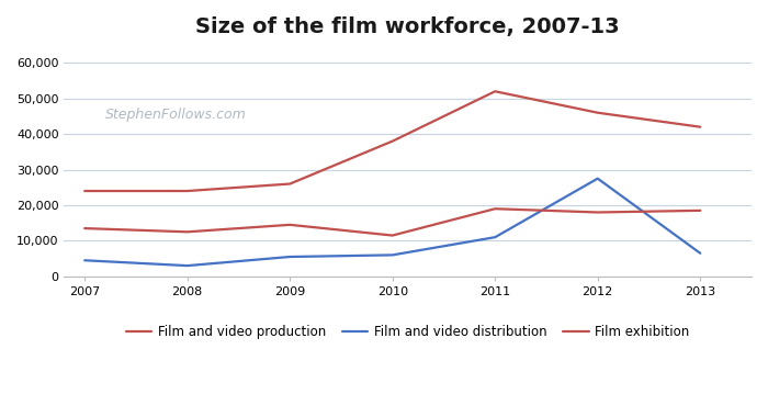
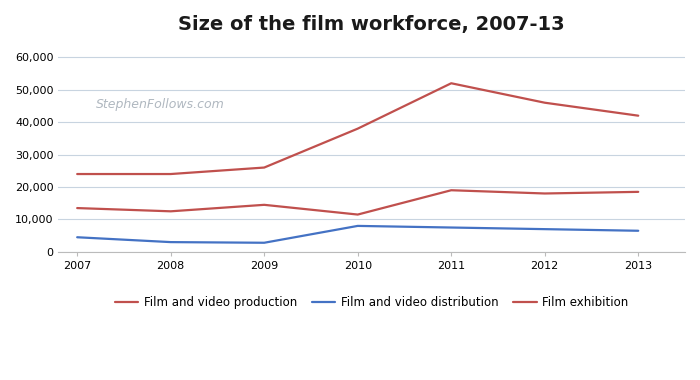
Film and video distribution/2009: 5,500 -> 2,800
Film and video distribution/2010: 6,000 -> 8,000
Film and video distribution/2011: 11,000 -> 7,500
Film and video distribution/2012: 27,500 -> 7,000
